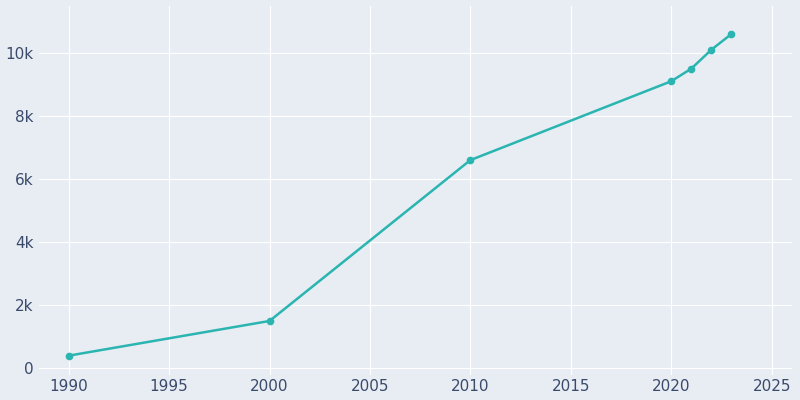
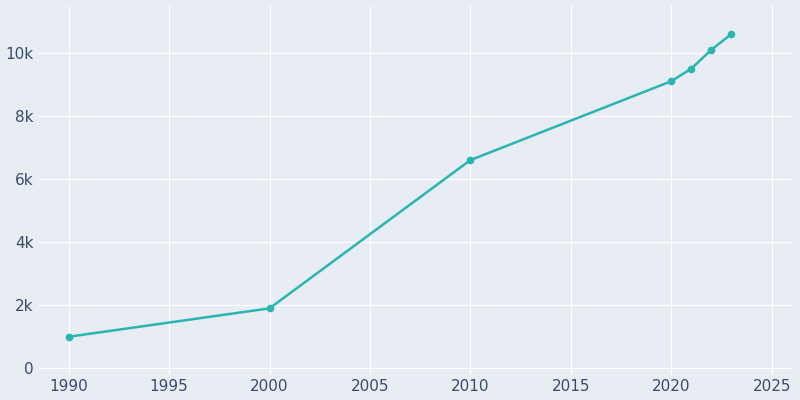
1990: 0.4k -> 1.0k
2000: 1.5k -> 1.9k
